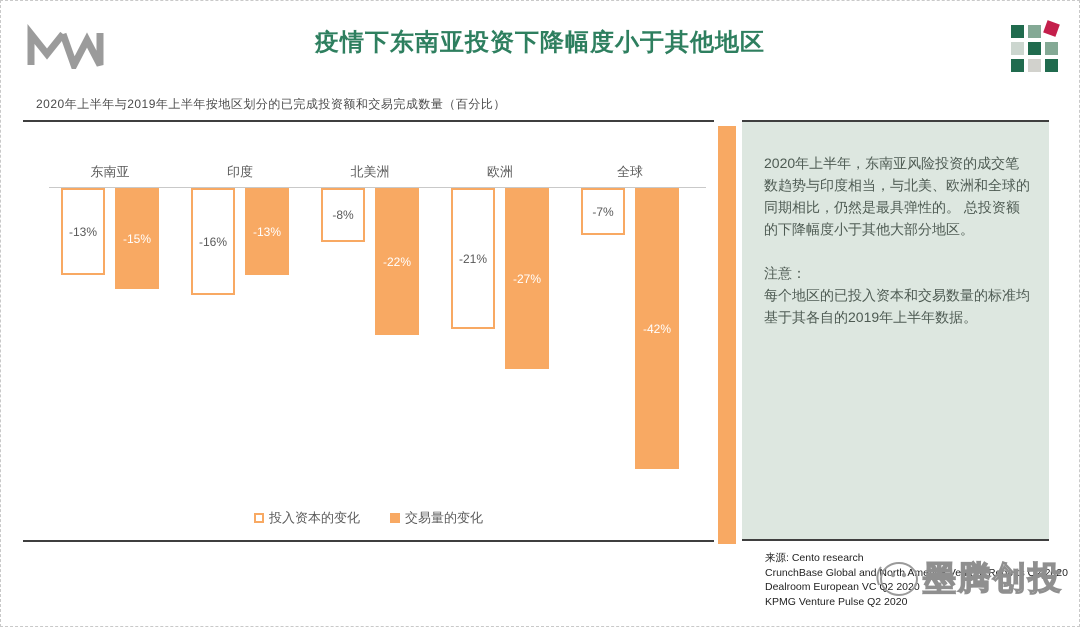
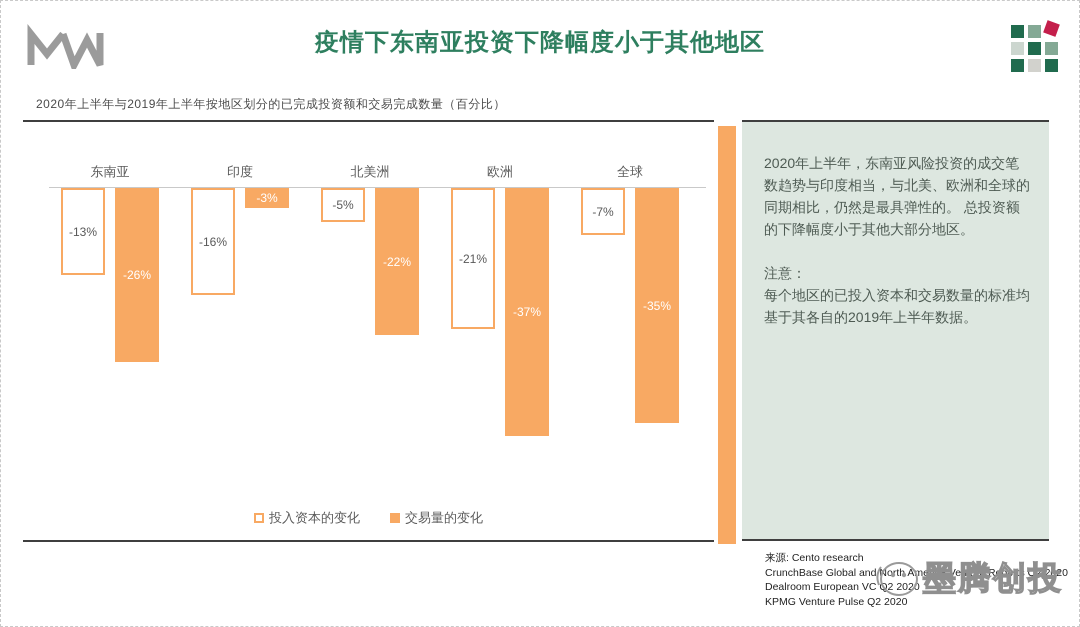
交易量的变化/东南亚: -15% -> -26%
交易量的变化/印度: -13% -> -3%
投入资本的变化/北美洲: -8% -> -5%
交易量的变化/欧洲: -27% -> -37%
交易量的变化/全球: -42% -> -35%
